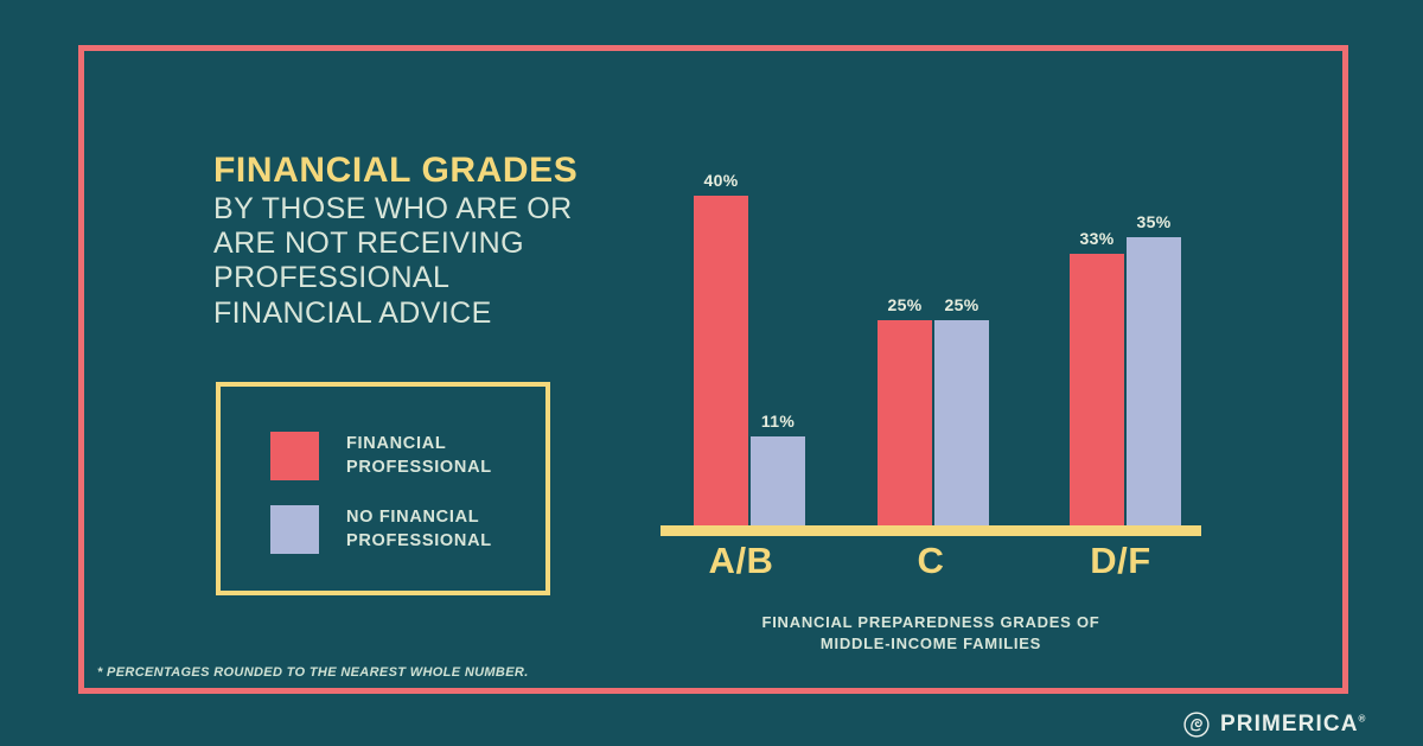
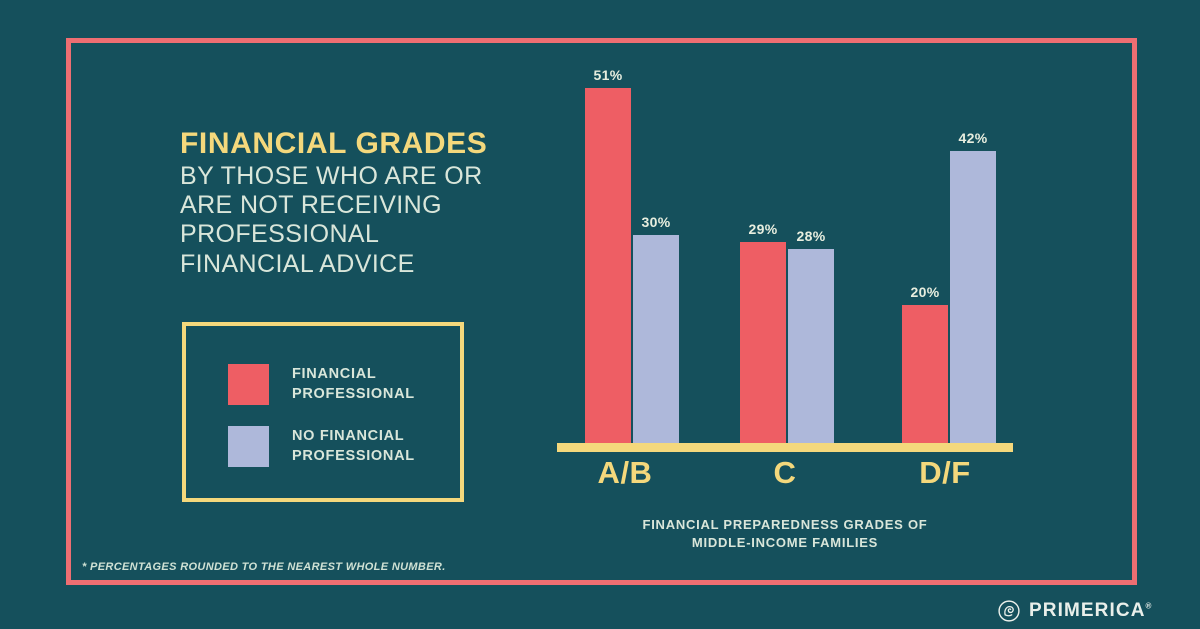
FINANCIAL PROFESSIONAL/A/B: 40% -> 51%
NO FINANCIAL PROFESSIONAL/A/B: 11% -> 30%
FINANCIAL PROFESSIONAL/C: 25% -> 29%
NO FINANCIAL PROFESSIONAL/C: 25% -> 28%
FINANCIAL PROFESSIONAL/D/F: 33% -> 20%
NO FINANCIAL PROFESSIONAL/D/F: 35% -> 42%
